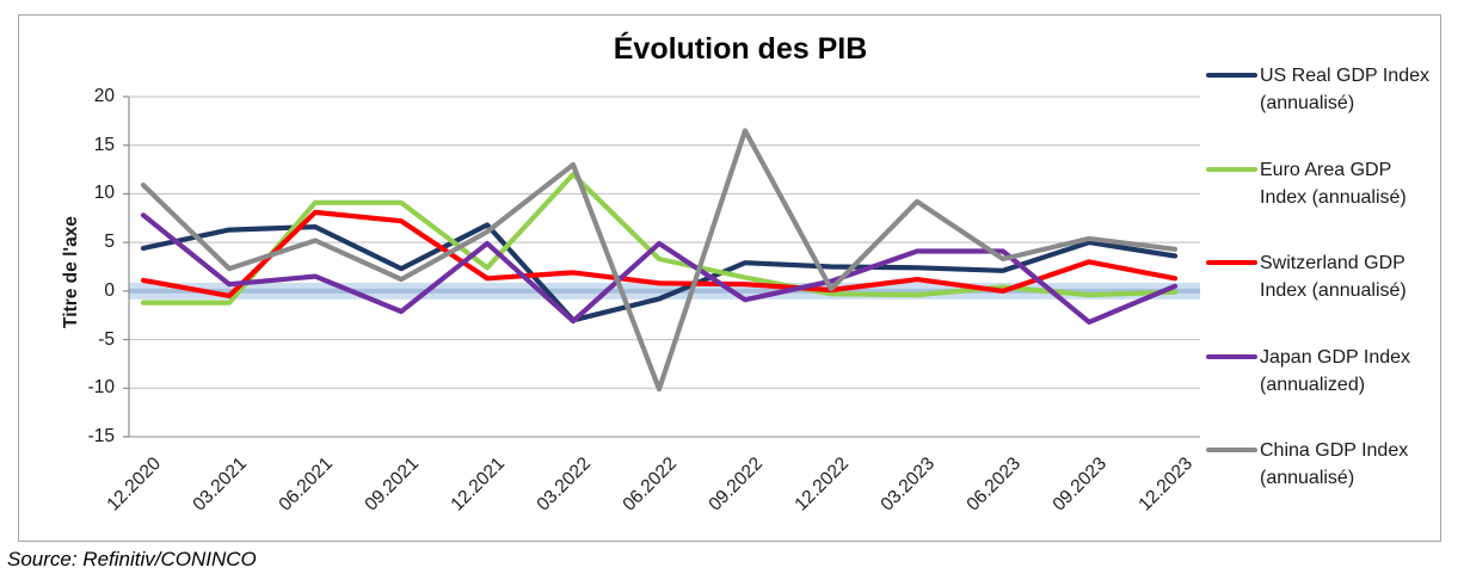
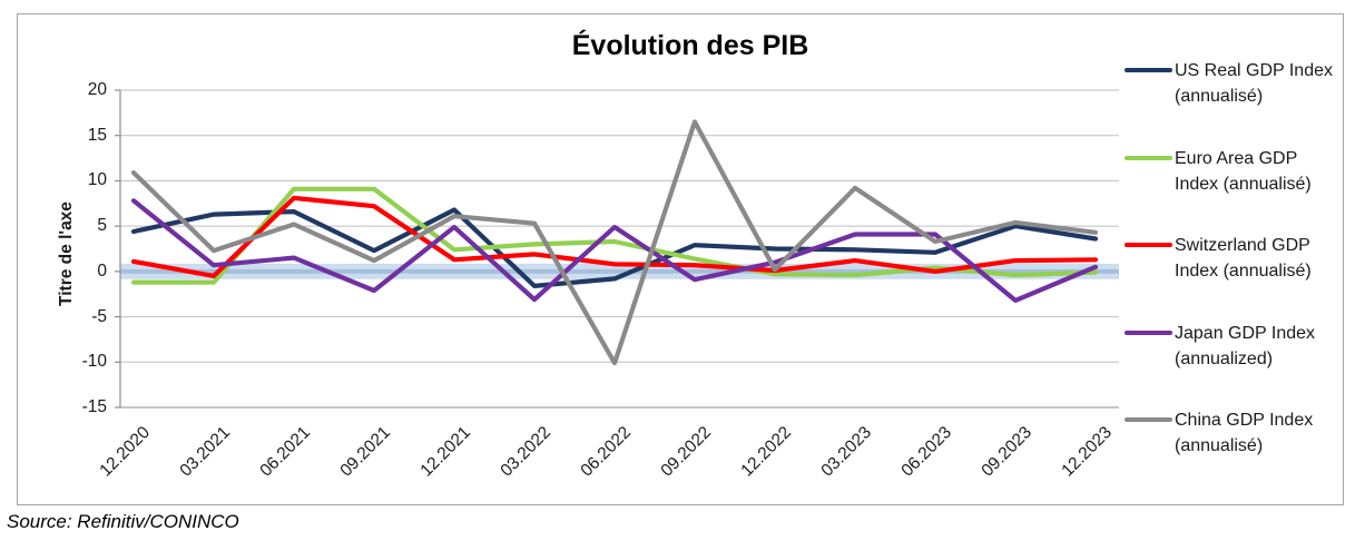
US Real GDP Index (annualisé)/03.2022: -3 -> -2
Euro Area GDP Index (annualisé)/03.2022: 12 -> 3
China GDP Index (annualisé)/03.2022: 13 -> 5
Switzerland GDP Index (annualisé)/09.2023: 3 -> 1
